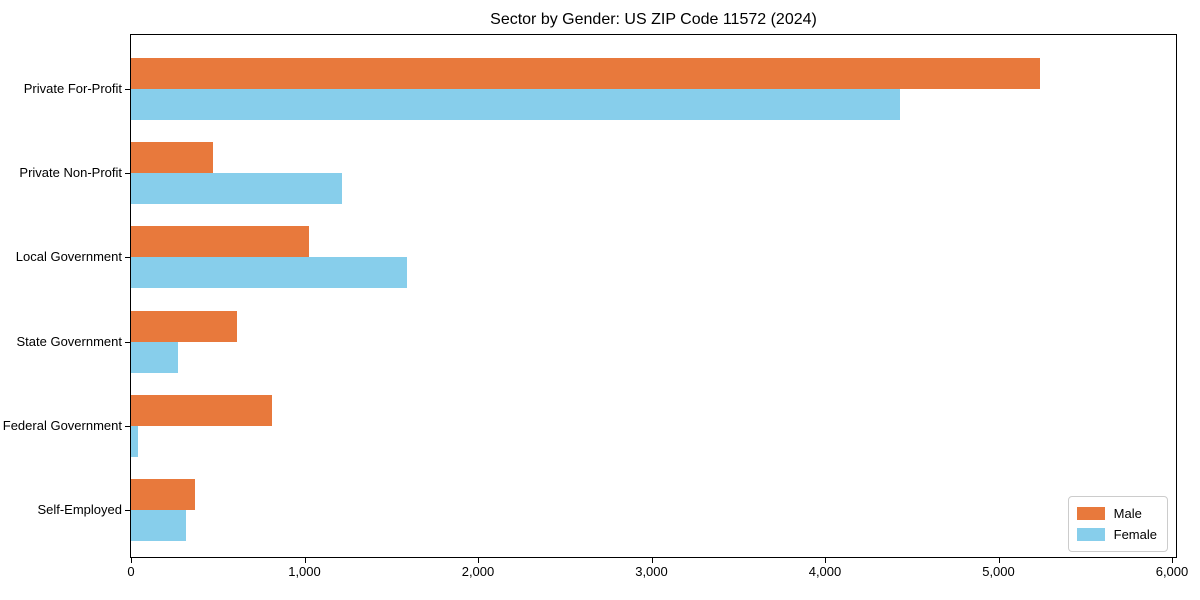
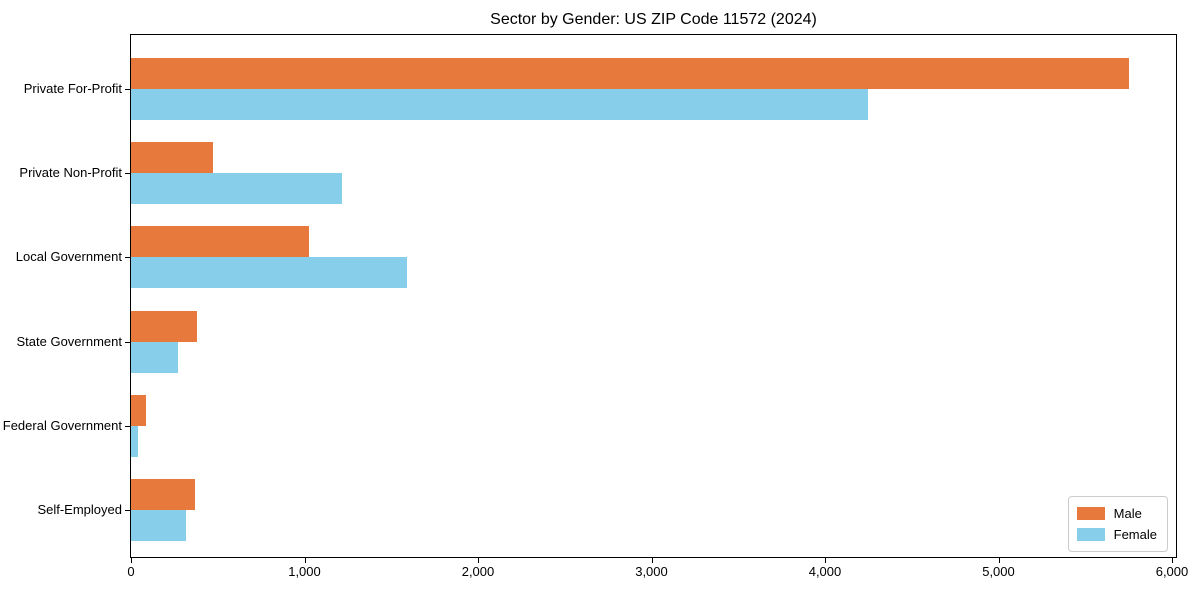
Male/Private For-Profit: 5240 -> 5750
Female/Private For-Profit: 4430 -> 4250
Male/State Government: 610 -> 380
Male/Federal Government: 810 -> 80
